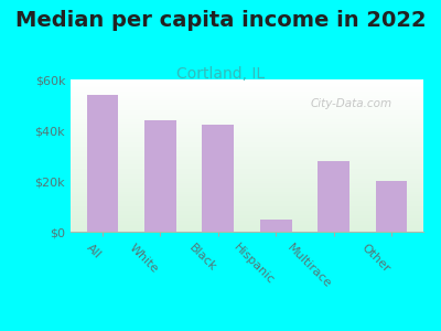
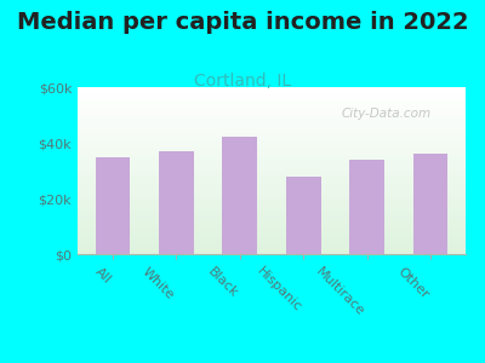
All: $54k -> $35k
White: $44k -> $37k
Hispanic: $5k -> $28k
Multirace: $28k -> $34k
Other: $20k -> $36k
